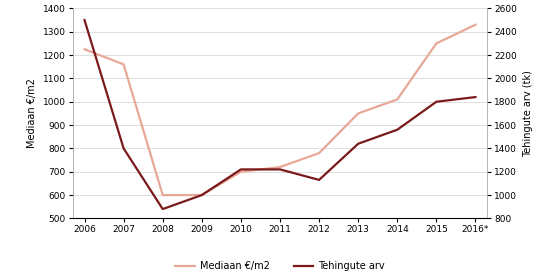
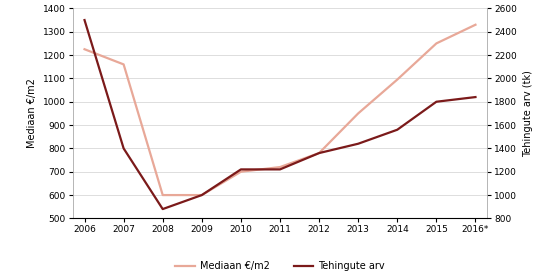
Tehingute arv/2012: 1130 -> 1360
Mediaan €/m2/2014: 1010 -> 1095
